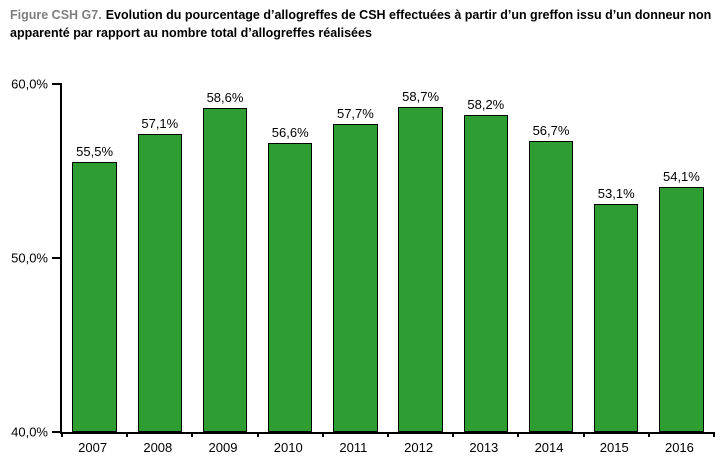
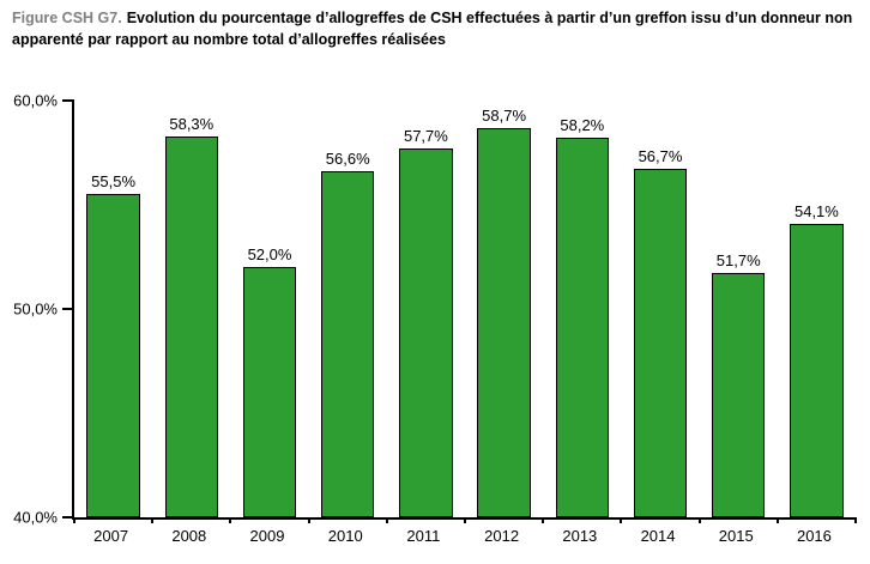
2008: 57,1% -> 58,3%
2009: 58,6% -> 52,0%
2015: 53,1% -> 51,7%
